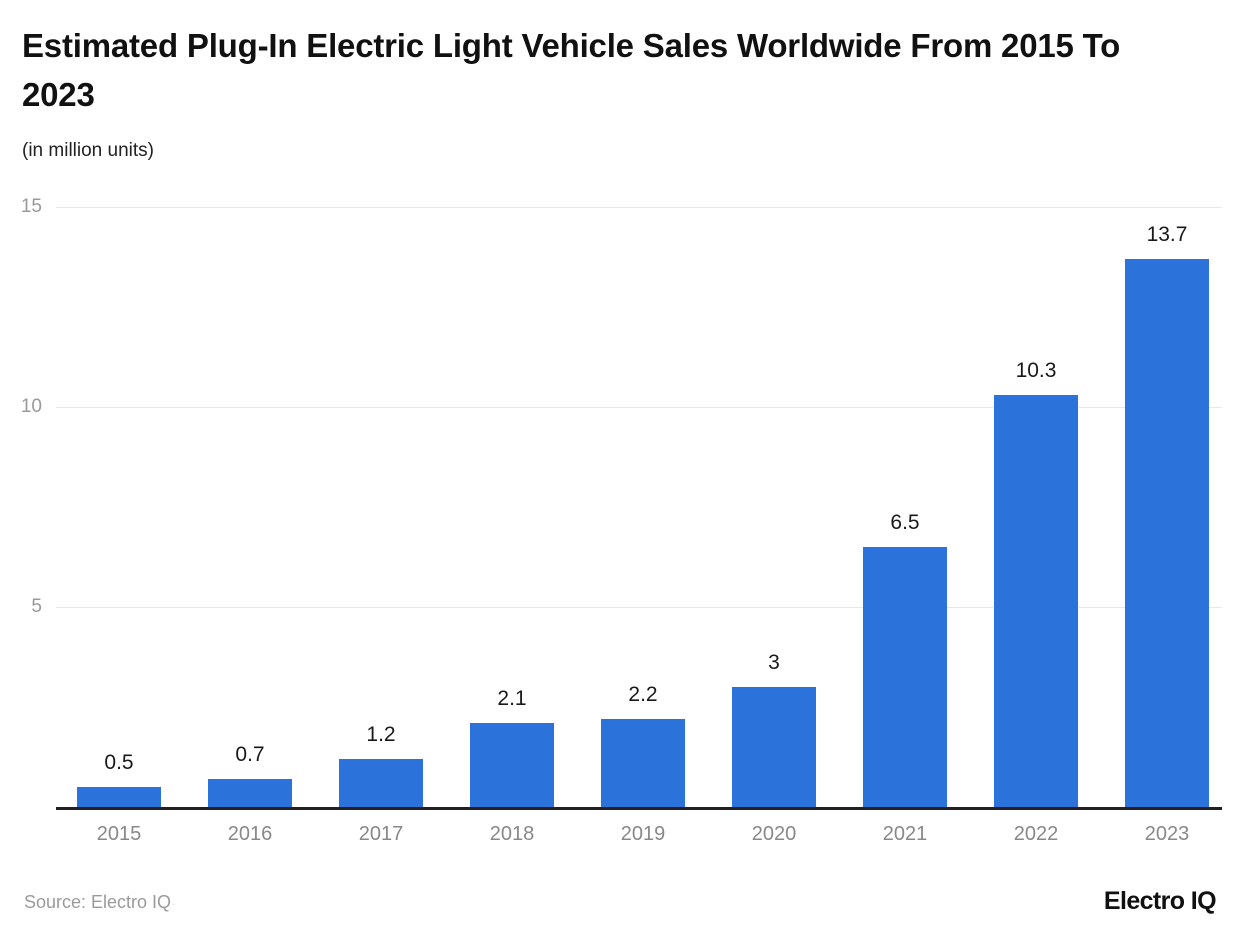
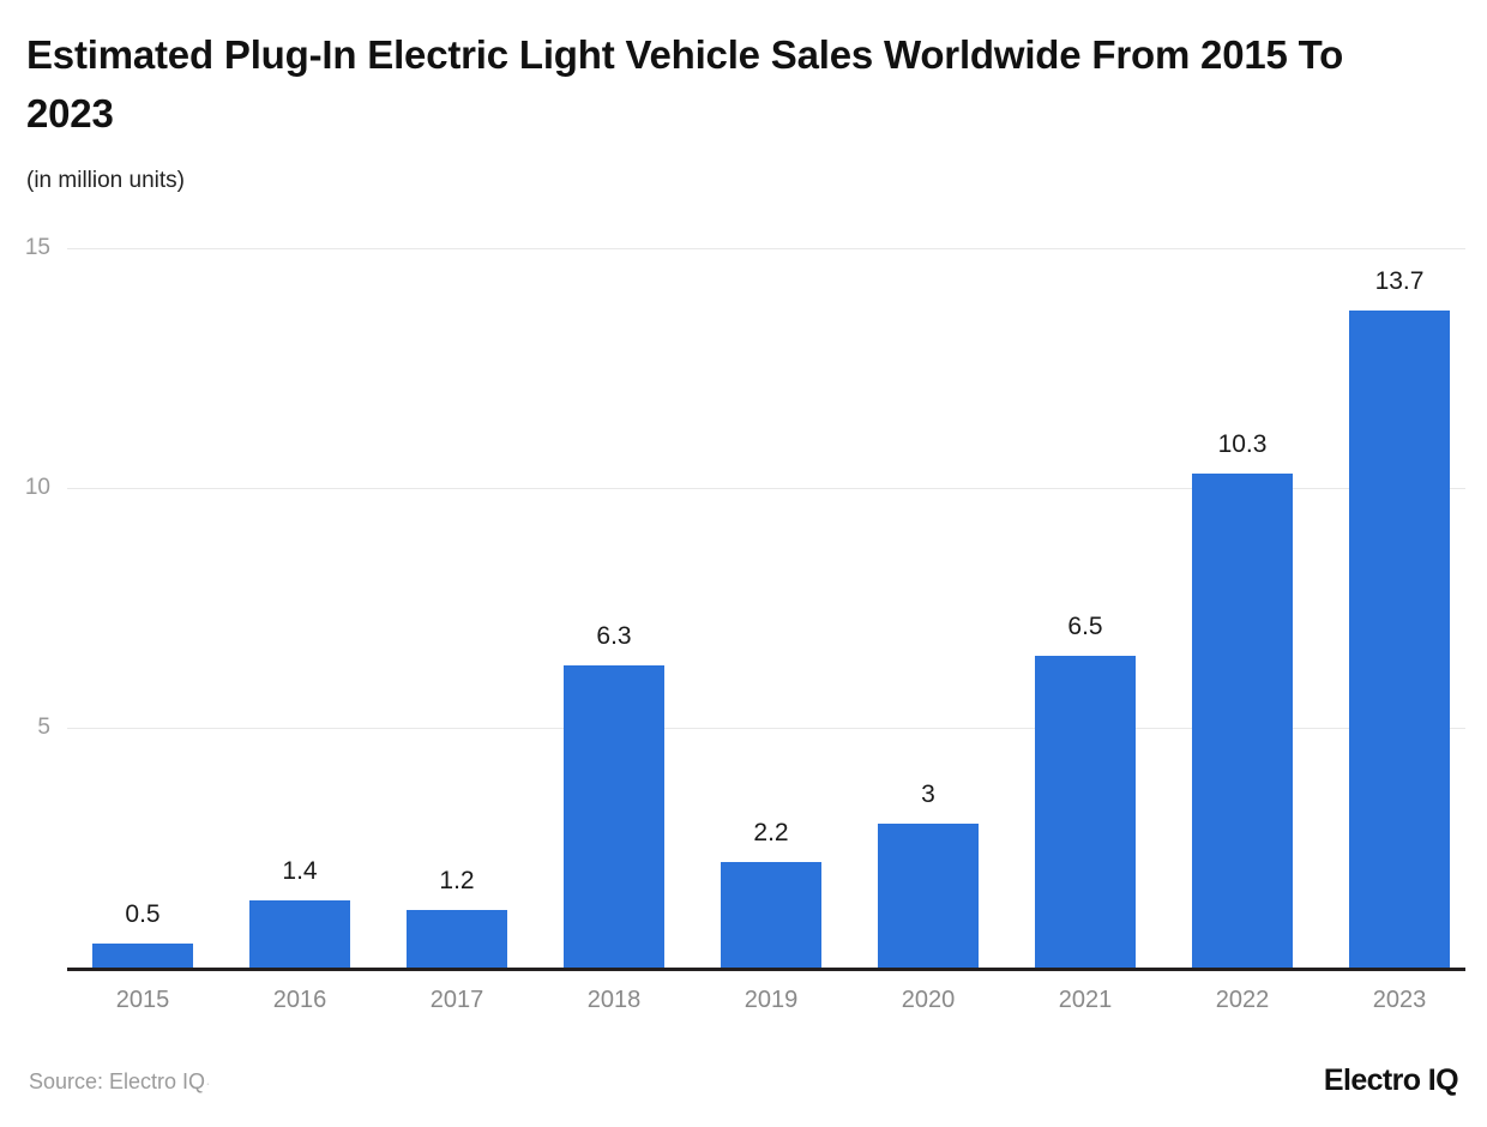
2016: 0.7 -> 1.4
2018: 2.1 -> 6.3
